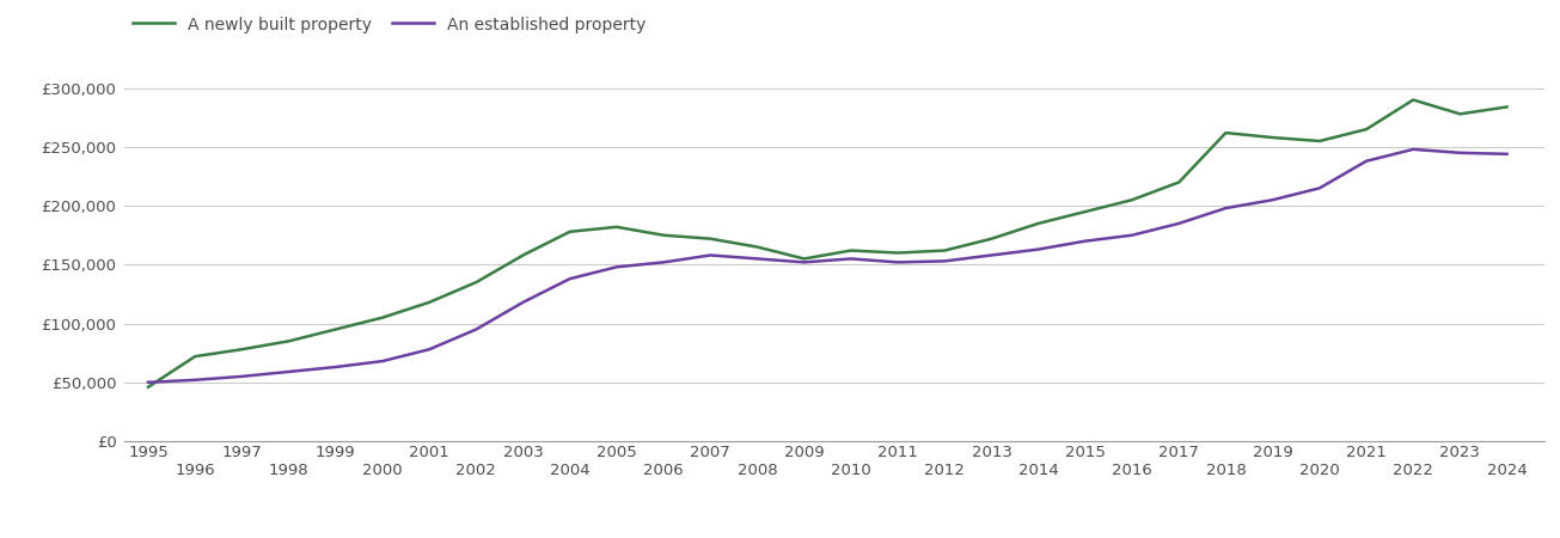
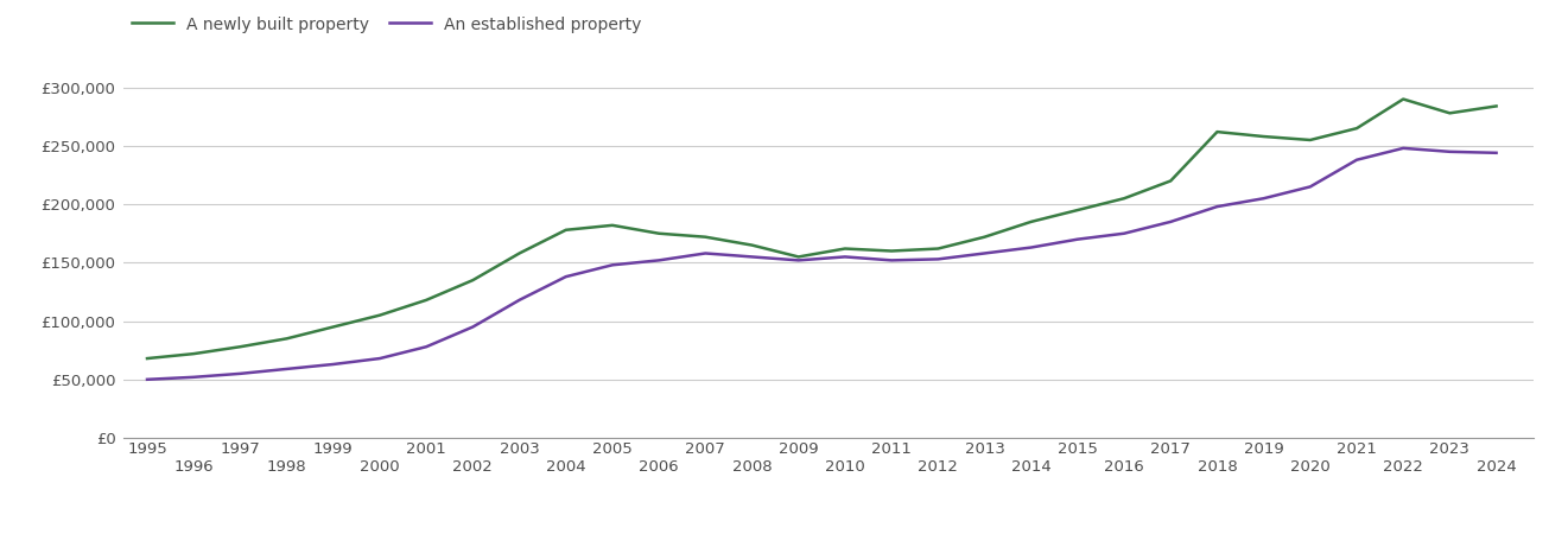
A newly built property/1995: £46,000 -> £68,000
